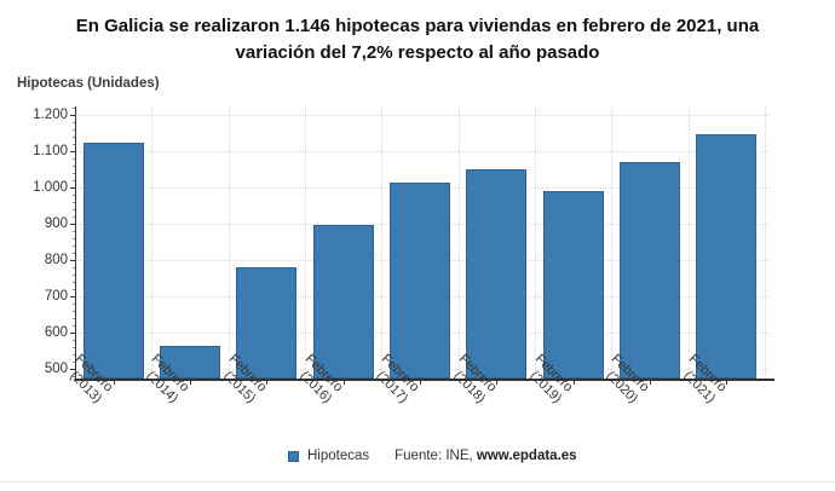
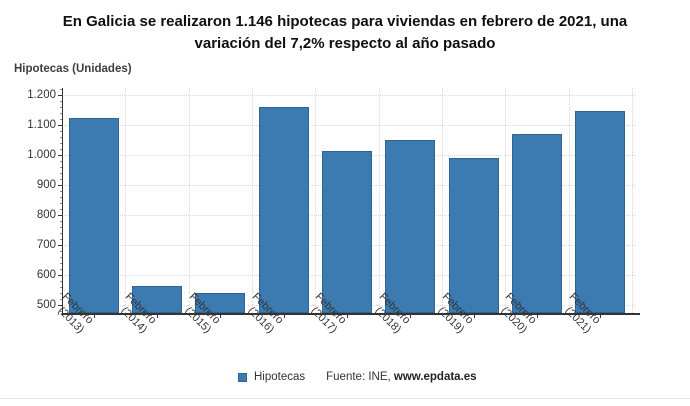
Febrero (2015): 780 -> 540
Febrero (2016): 900 -> 1160
